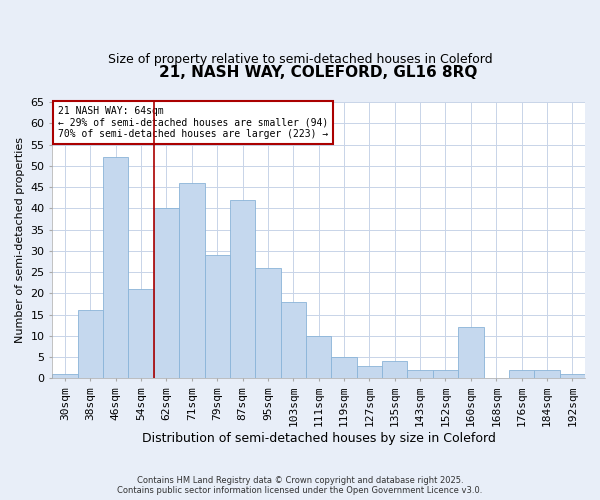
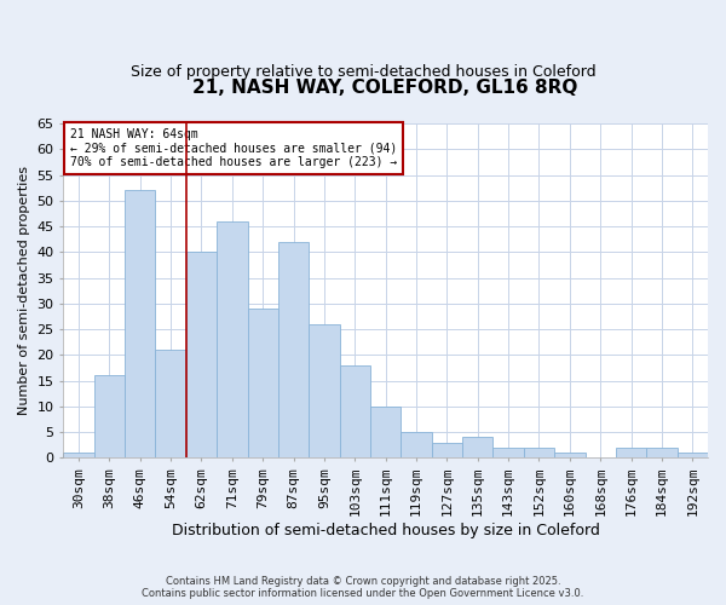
160sqm: 12 -> 1
